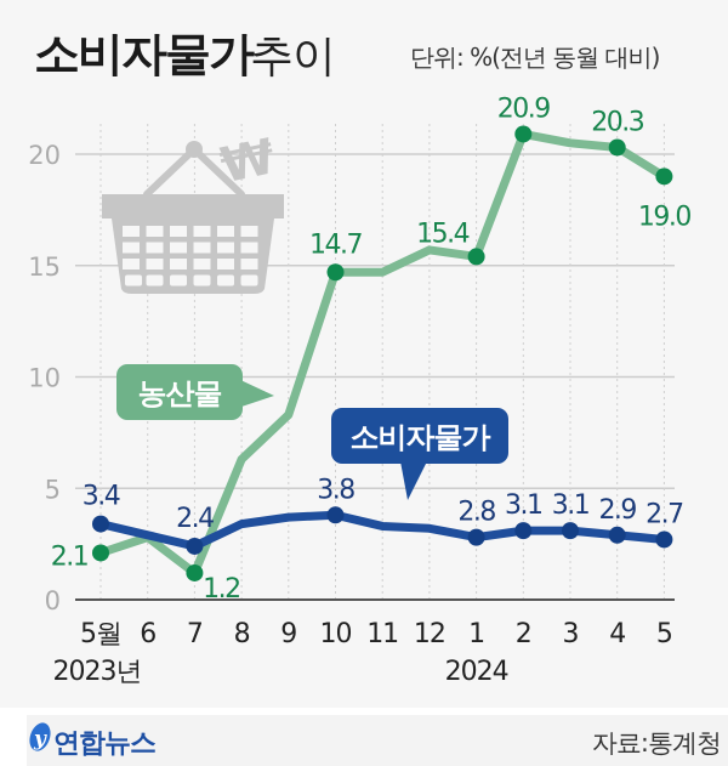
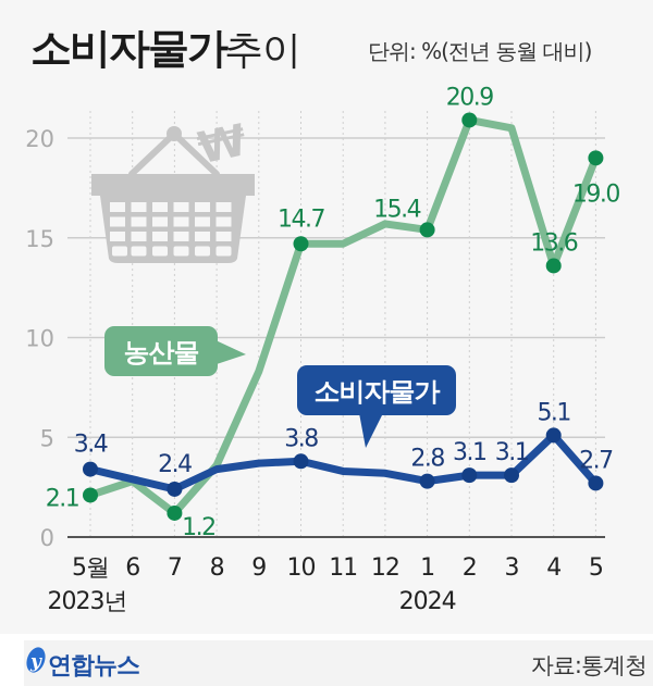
농산물/8: 6.3 -> 3.6
농산물/4: 20.3 -> 13.6
소비자물가/4: 2.9 -> 5.1
